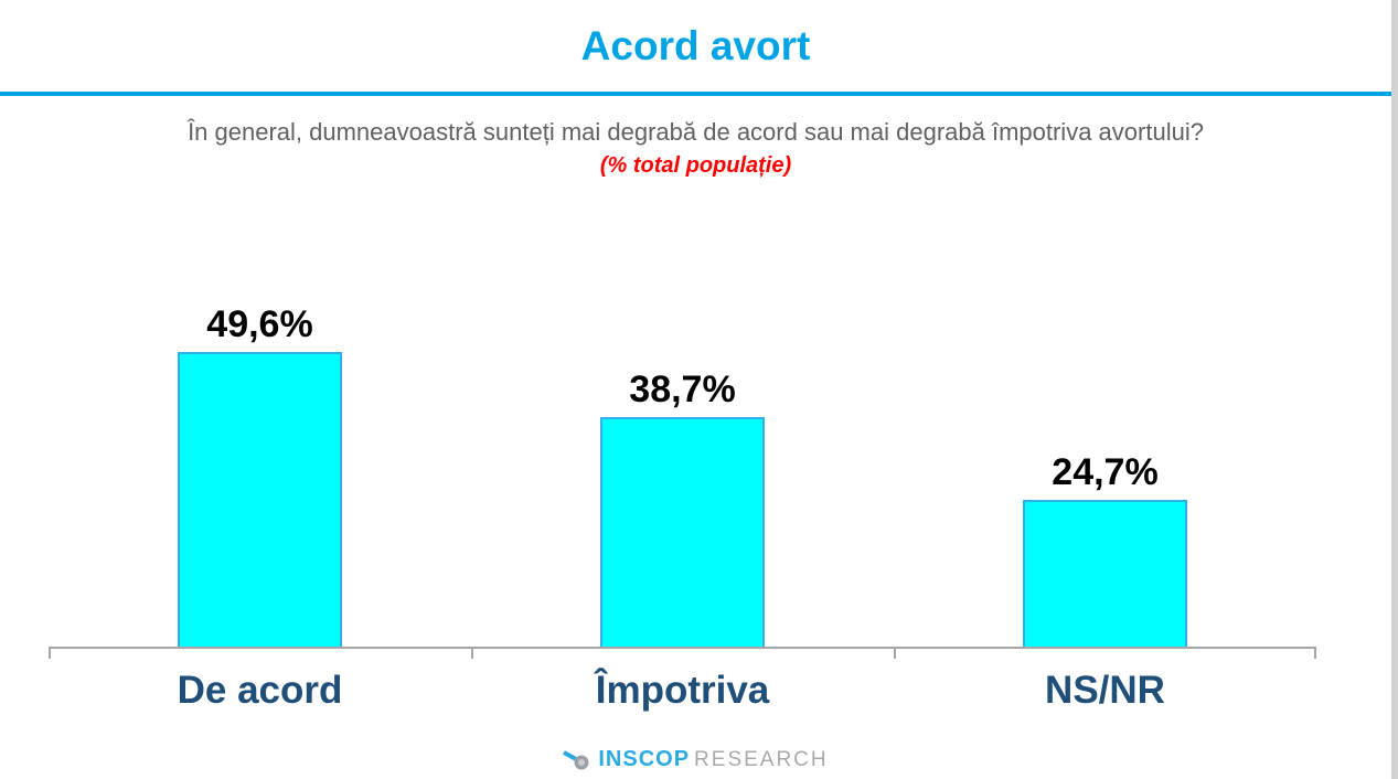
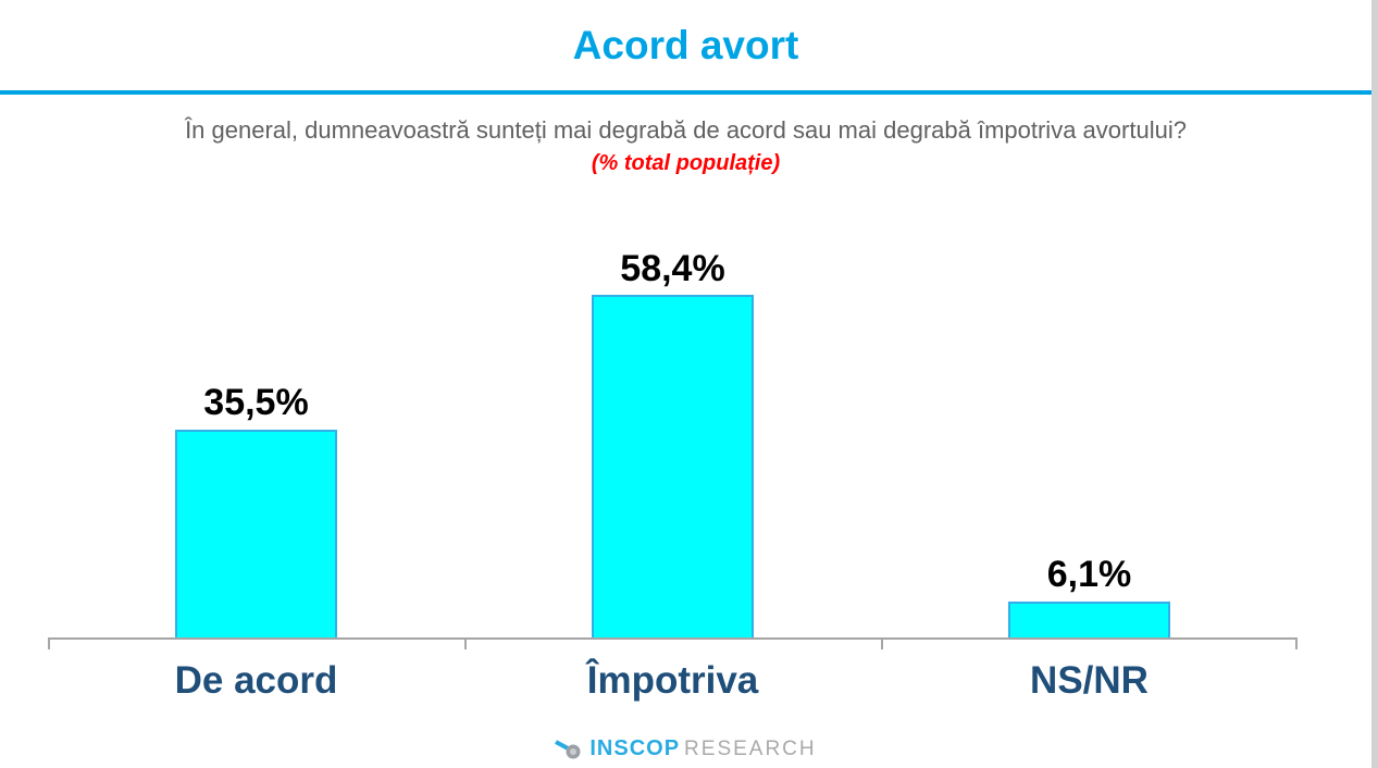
De acord: 49,6% -> 35,5%
Împotriva: 38,7% -> 58,4%
NS/NR: 24,7% -> 6,1%
